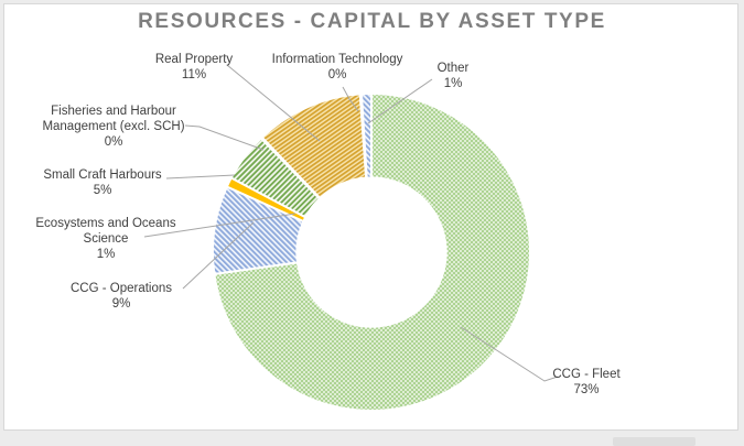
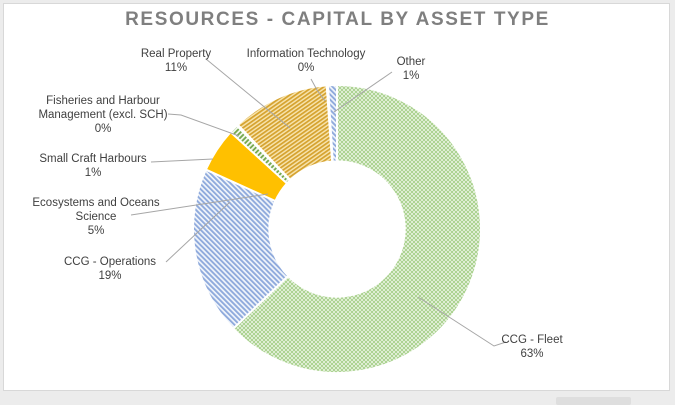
CCG - Fleet: 73% -> 63%
CCG - Operations: 9% -> 19%
Ecosystems and Oceans Science: 1% -> 5%
Small Craft Harbours: 5% -> 1%
